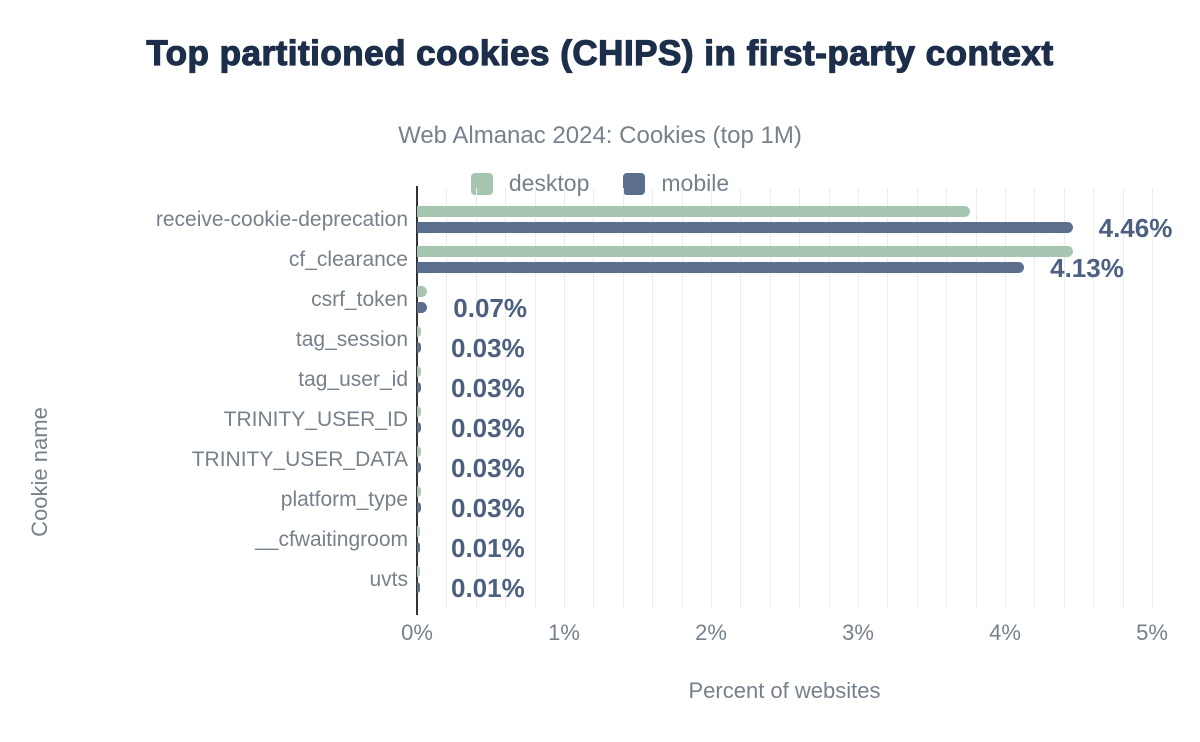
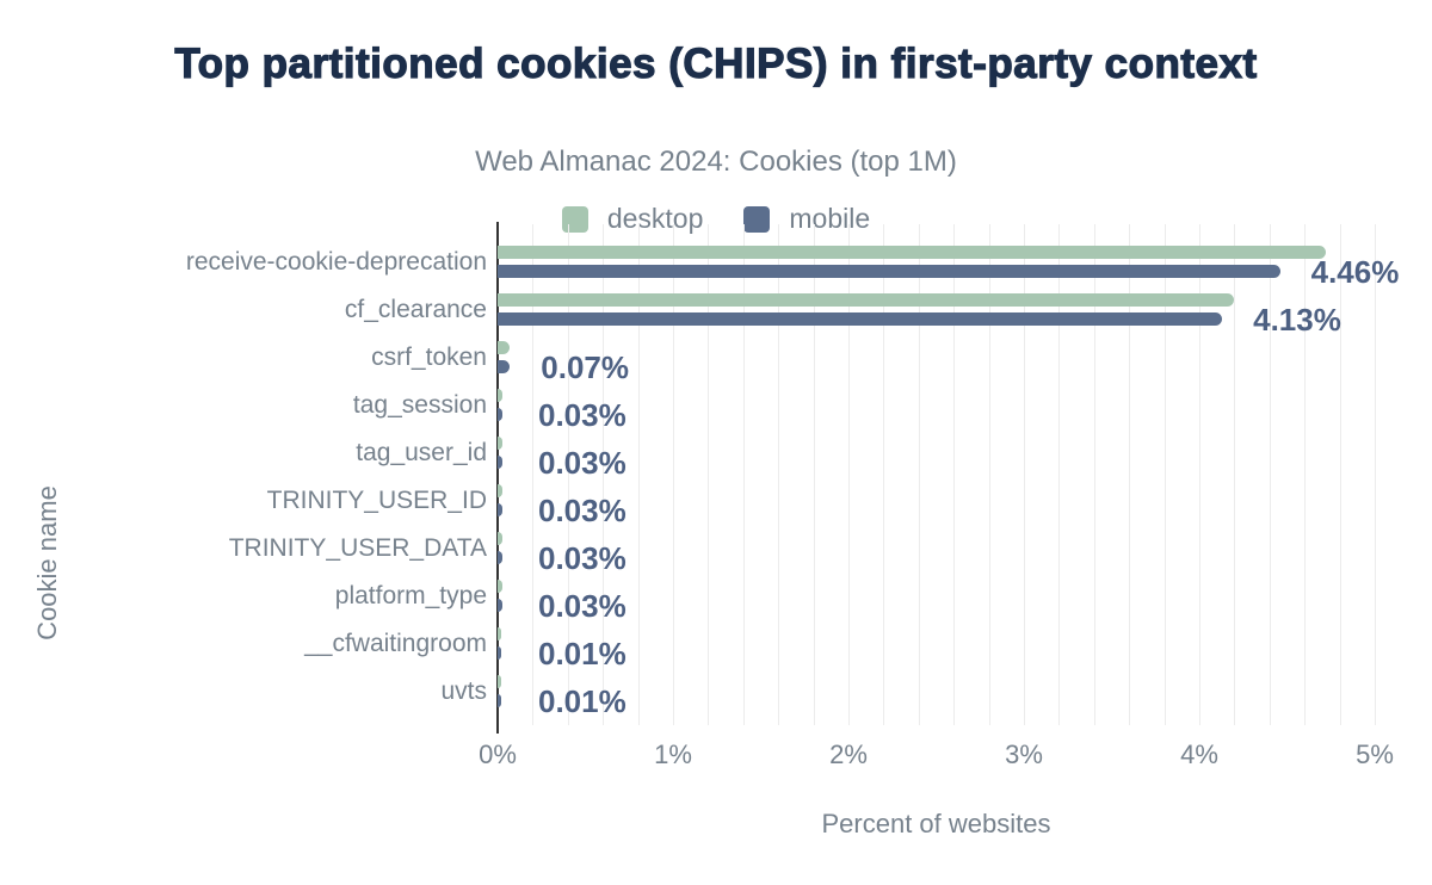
desktop/receive-cookie-deprecation: 3.76% -> 4.72%
desktop/cf_clearance: 4.46% -> 4.20%
